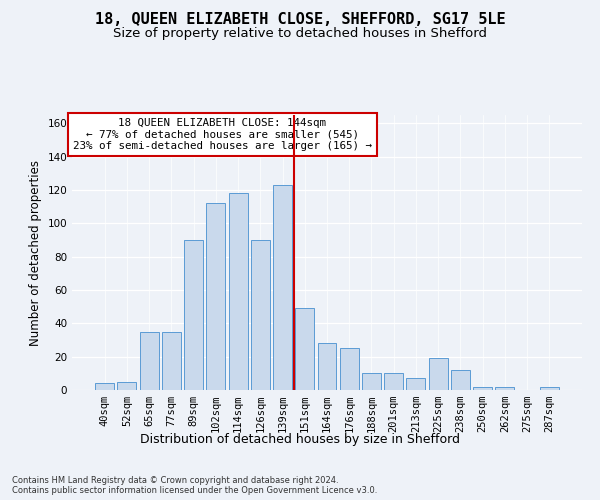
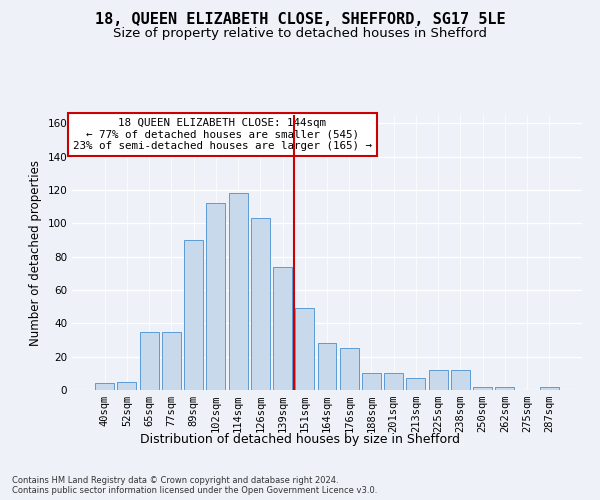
126sqm: 90 -> 103
139sqm: 123 -> 74
225sqm: 19 -> 12
